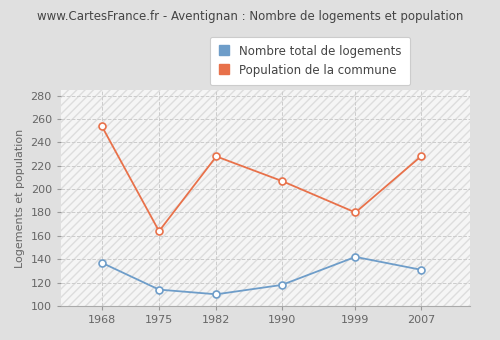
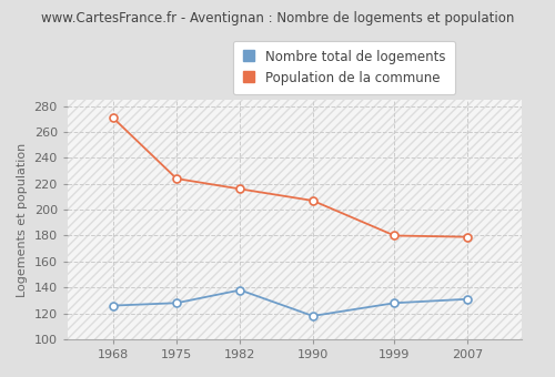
Nombre total de logements/1968: 137 -> 126
Population de la commune/1968: 254 -> 271
Nombre total de logements/1975: 114 -> 128
Population de la commune/1975: 164 -> 224
Nombre total de logements/1982: 110 -> 138
Population de la commune/1982: 228 -> 216
Nombre total de logements/1999: 142 -> 128
Population de la commune/2007: 228 -> 179
